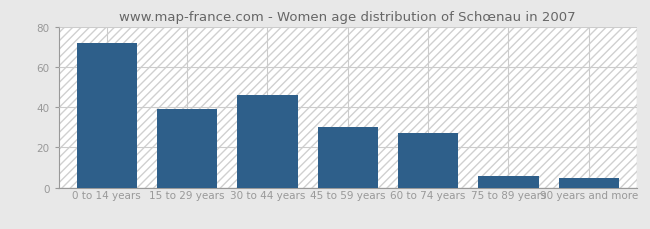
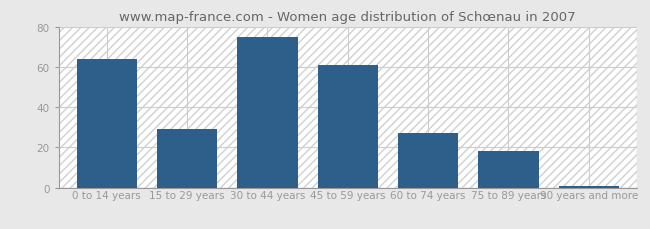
0 to 14 years: 72 -> 64
15 to 29 years: 39 -> 29
30 to 44 years: 46 -> 75
45 to 59 years: 30 -> 61
75 to 89 years: 6 -> 18
90 years and more: 5 -> 1
